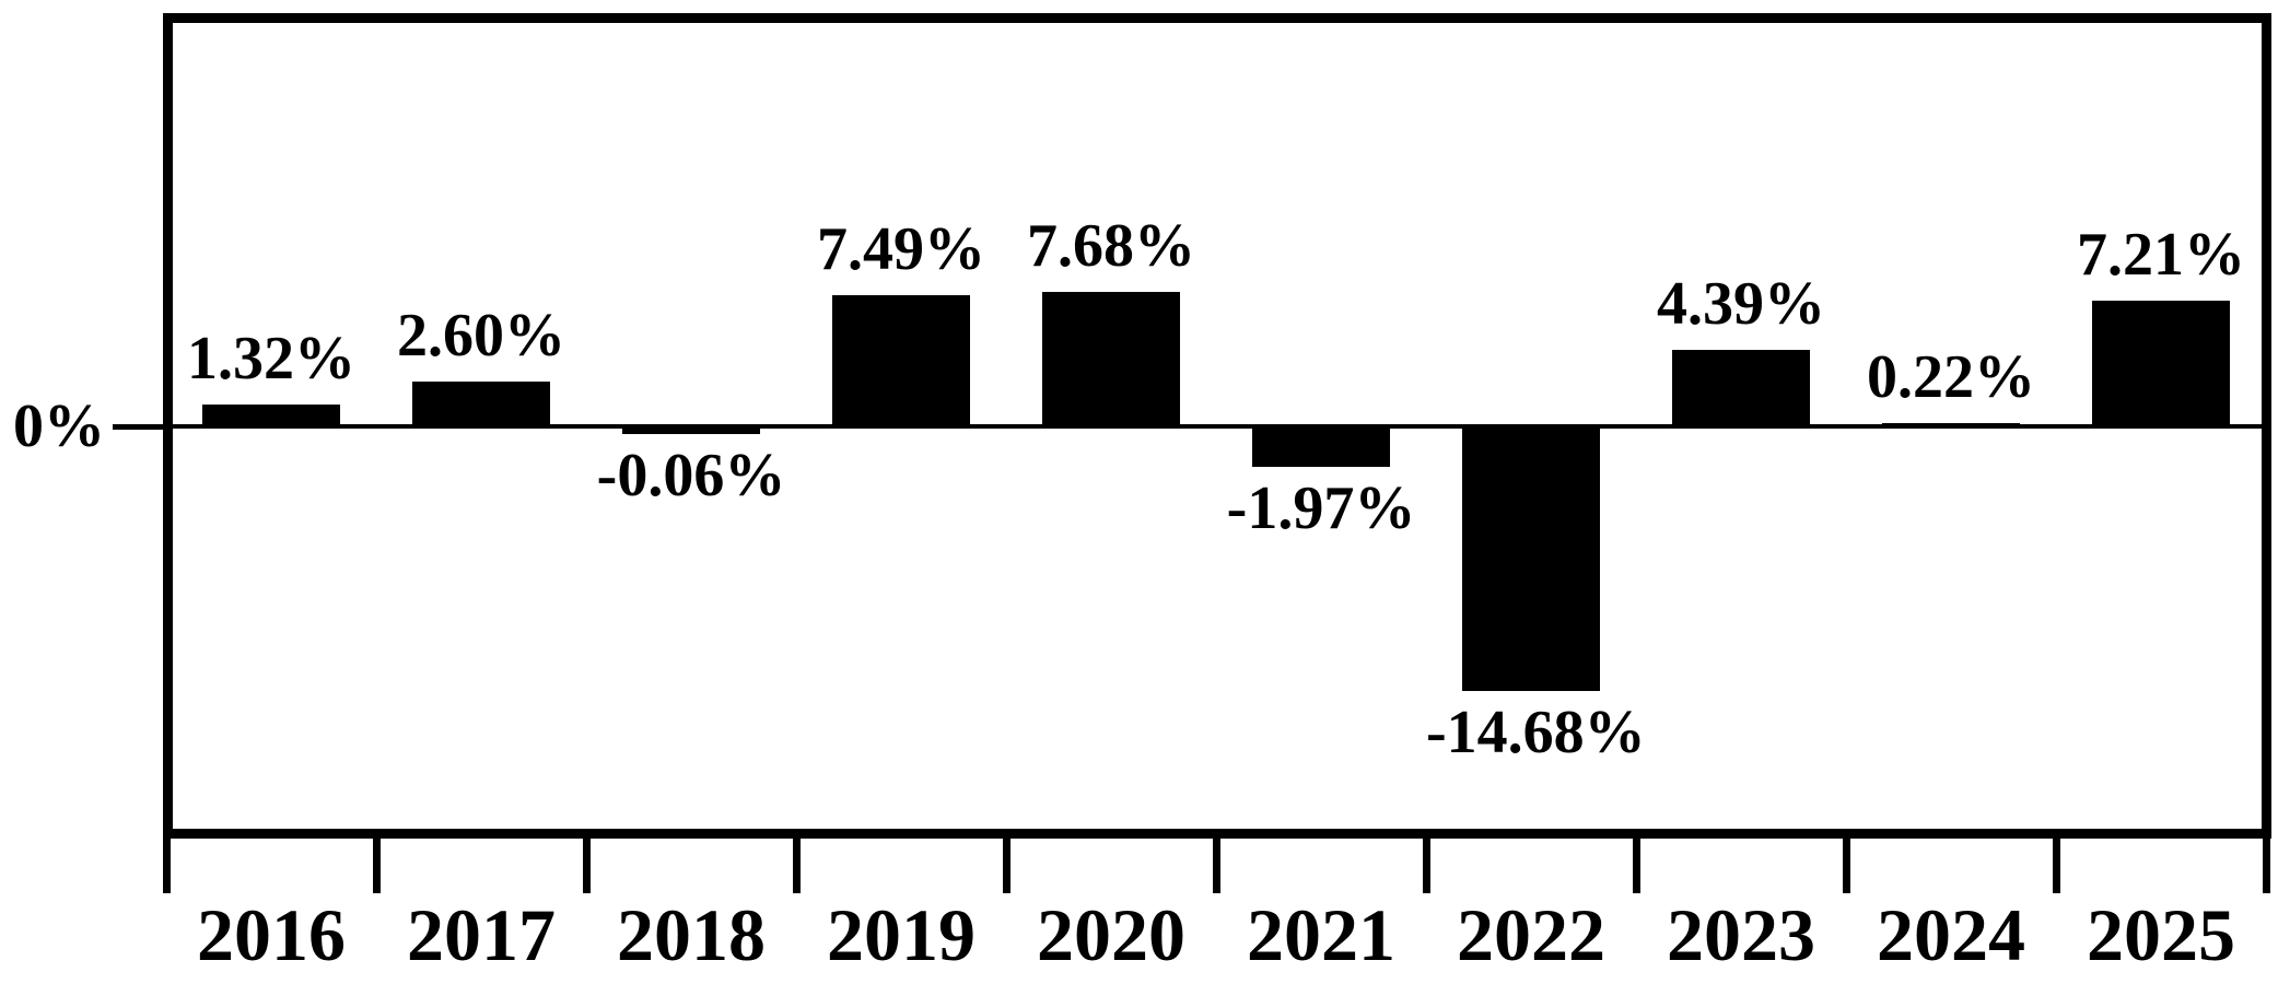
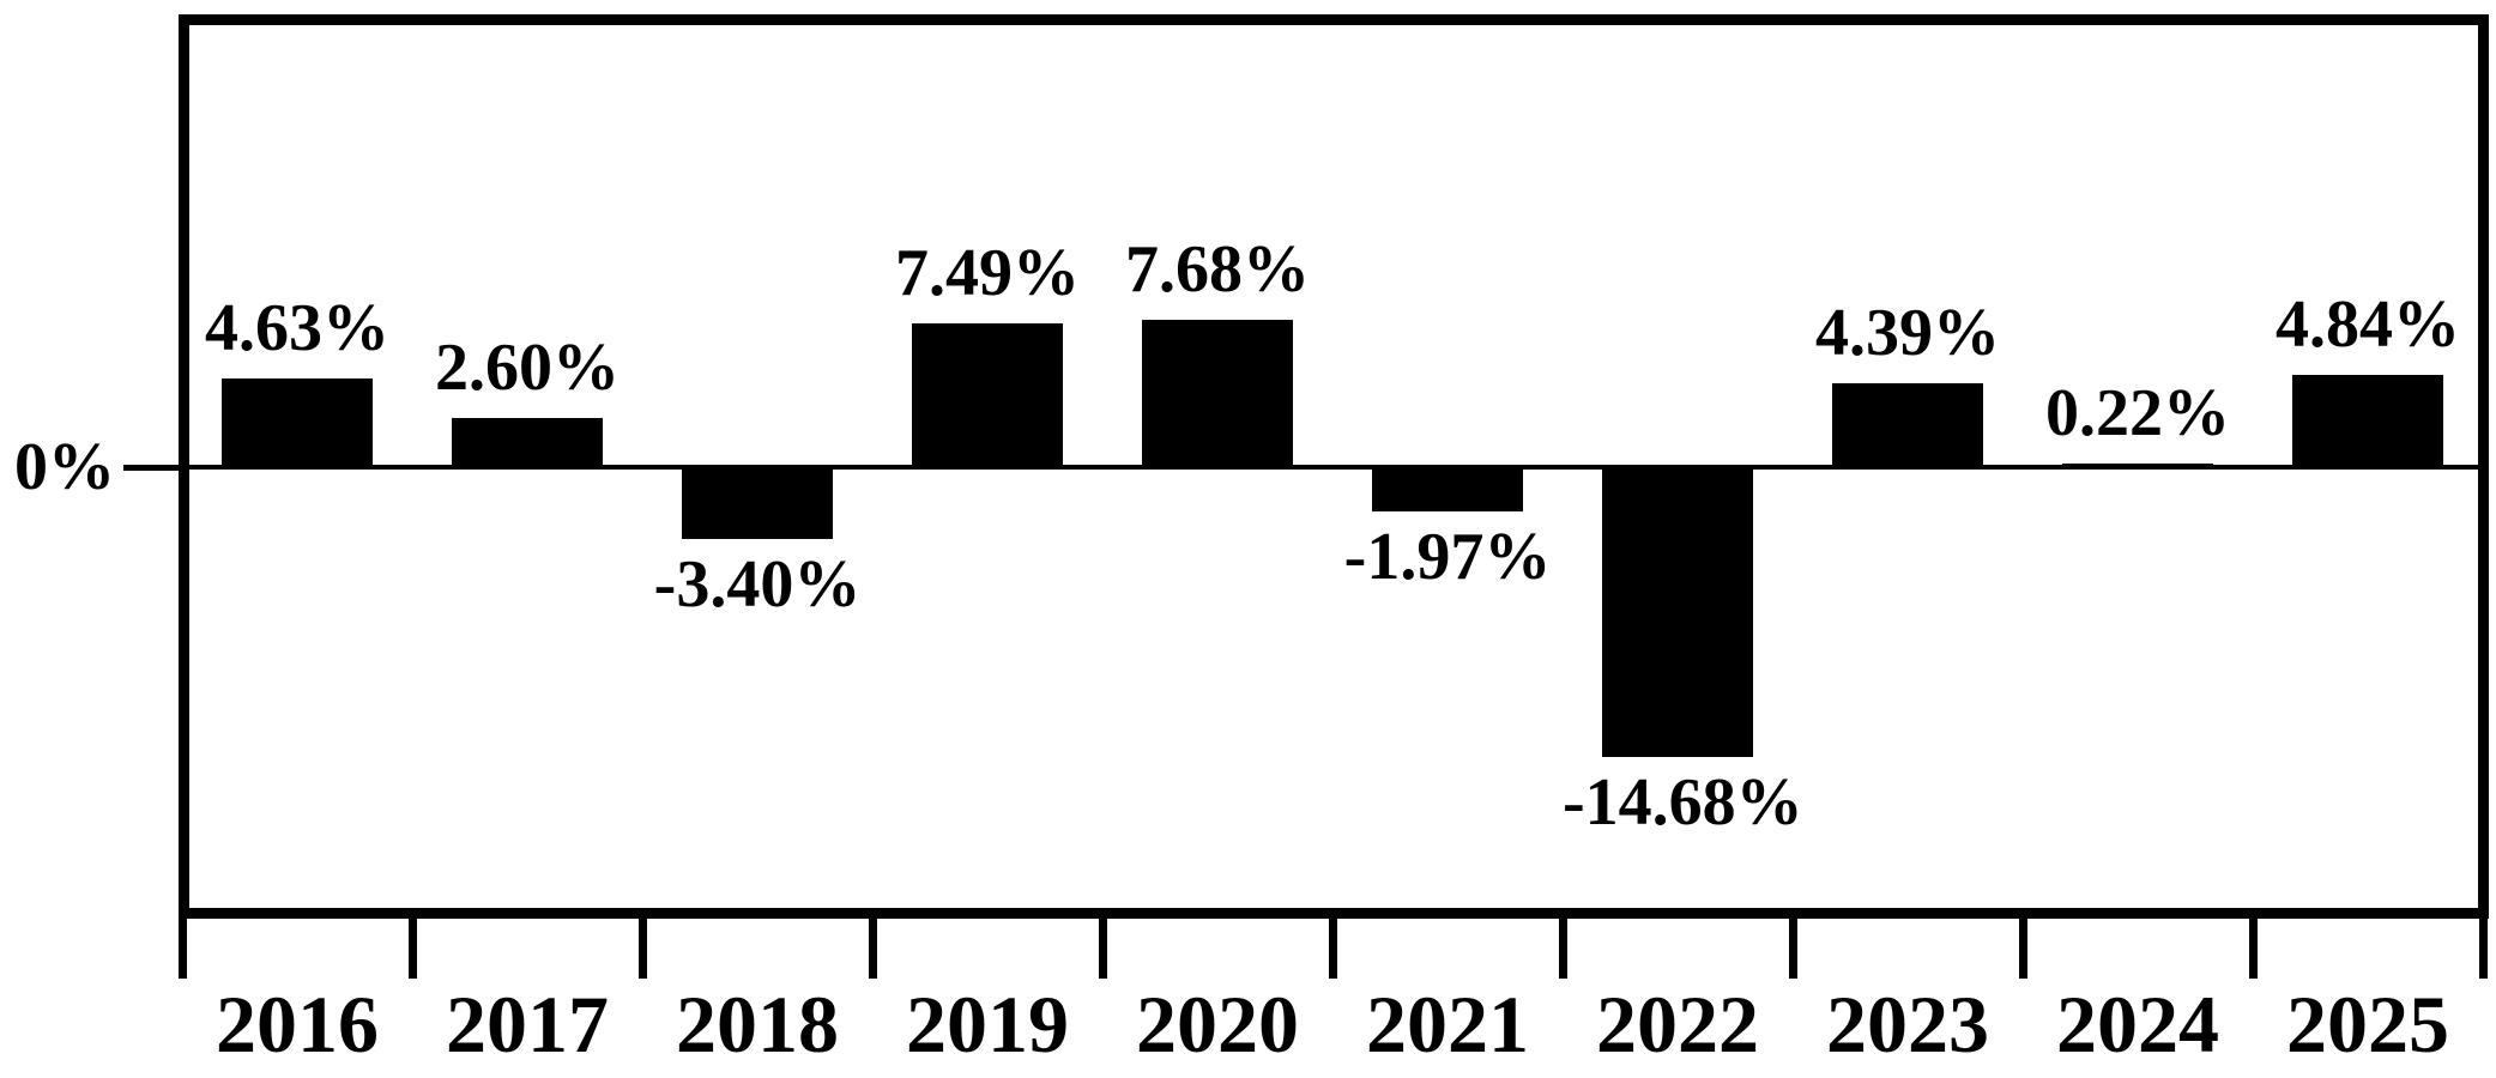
2016: 1.32% -> 4.63%
2018: -0.06% -> -3.40%
2025: 7.21% -> 4.84%
